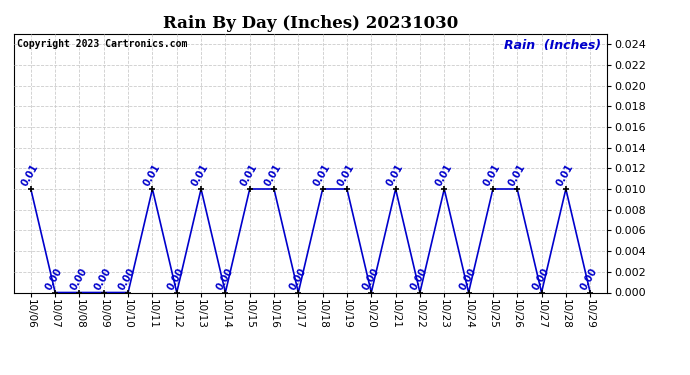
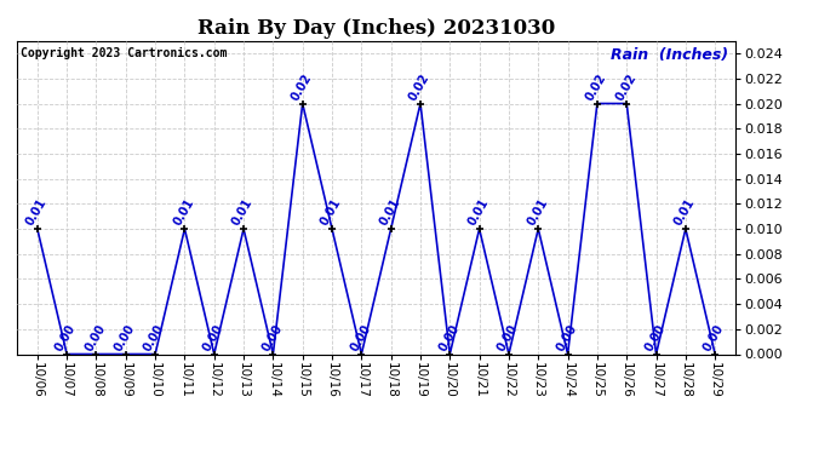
10/15: 0.01 -> 0.02
10/19: 0.01 -> 0.02
10/25: 0.01 -> 0.02
10/26: 0.01 -> 0.02
